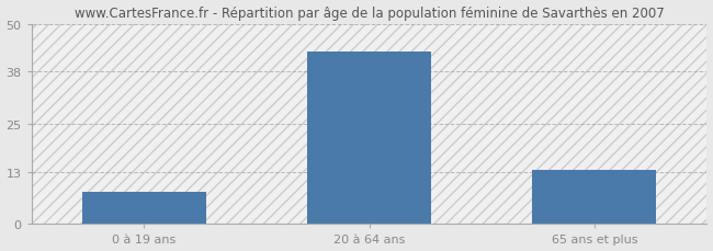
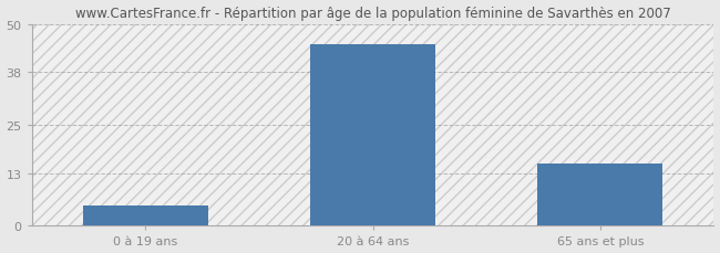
0 à 19 ans: 8.0 -> 5.0
20 à 64 ans: 43.0 -> 45.0
65 ans et plus: 13.5 -> 15.5
